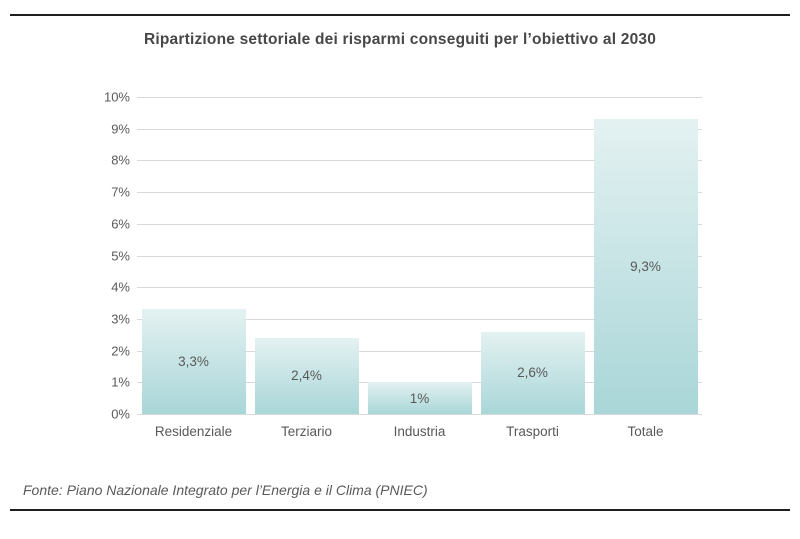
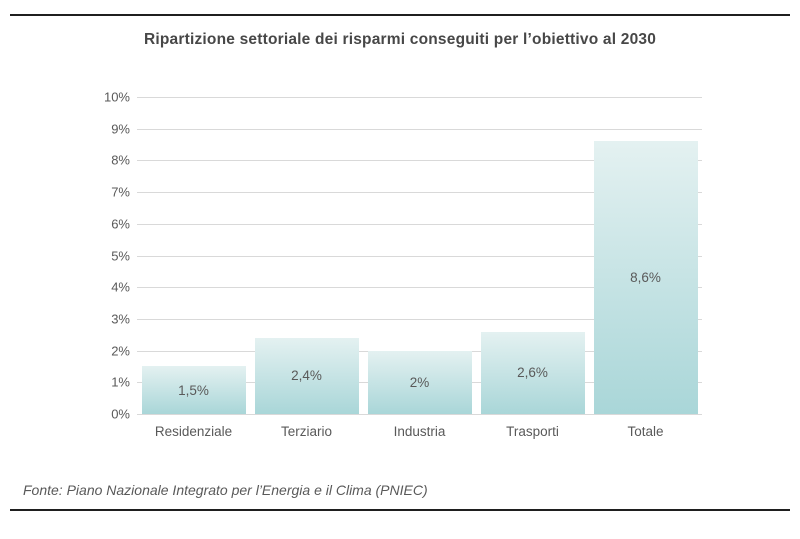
Residenziale: 3,3% -> 1,5%
Industria: 1% -> 2%
Totale: 9,3% -> 8,6%
